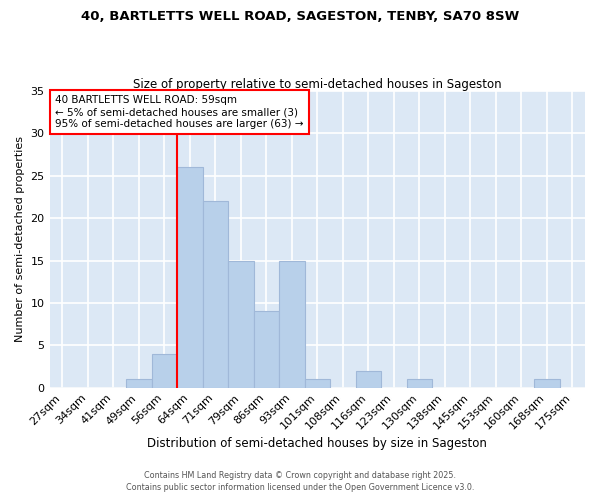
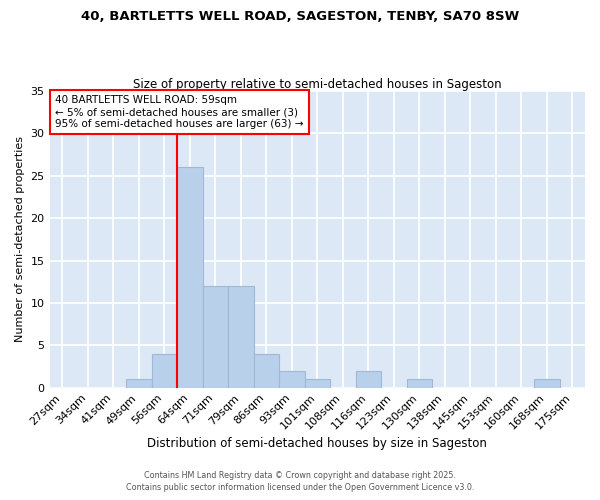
71sqm: 22 -> 12
79sqm: 15 -> 12
86sqm: 9 -> 4
93sqm: 15 -> 2
